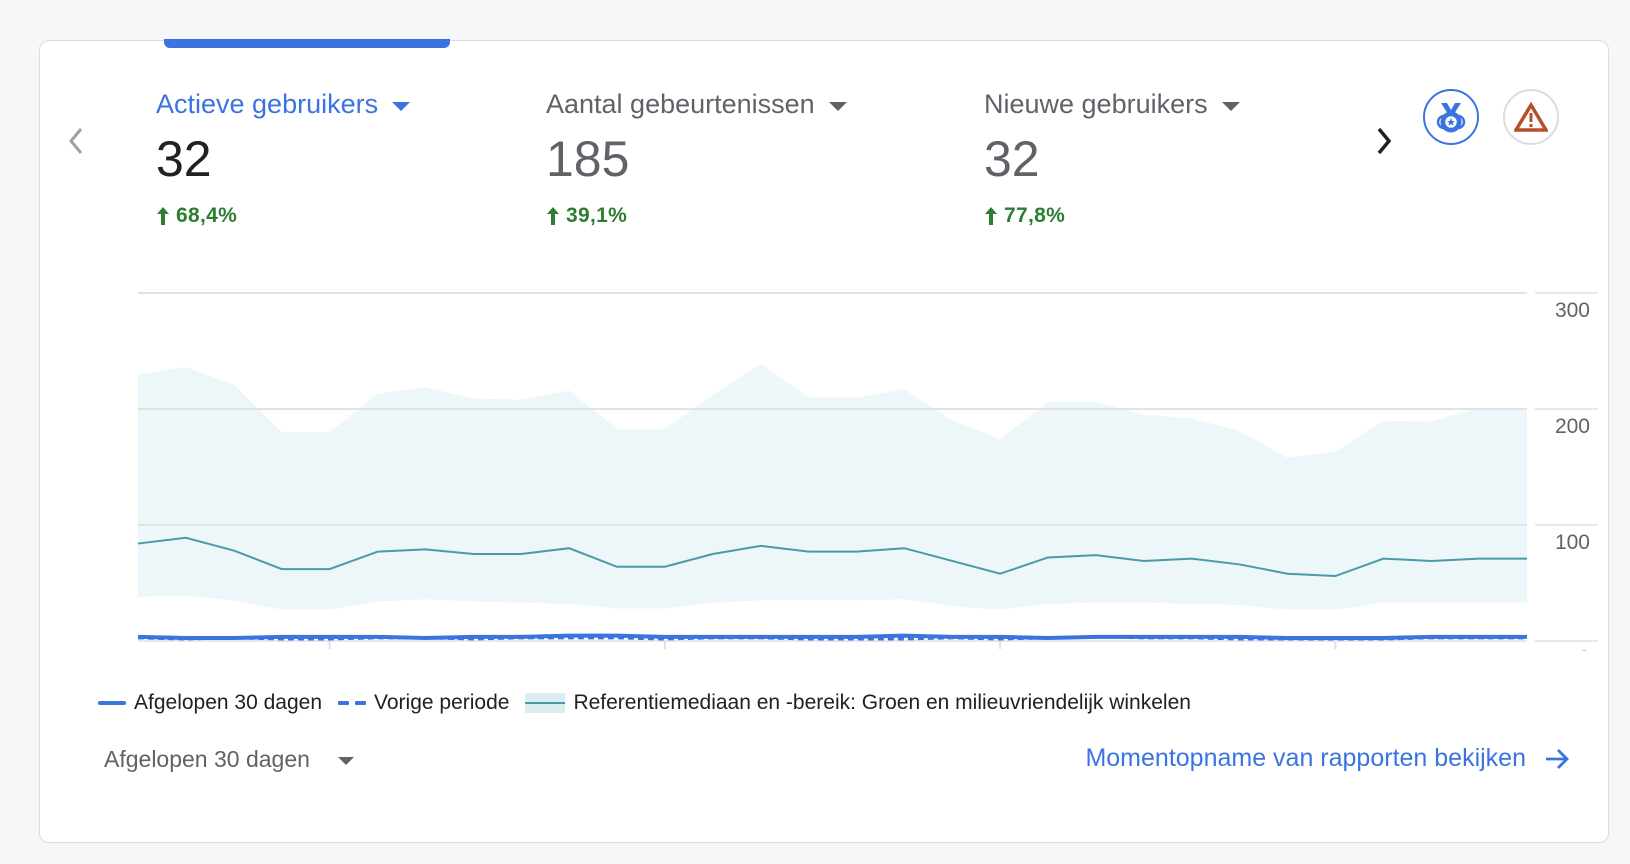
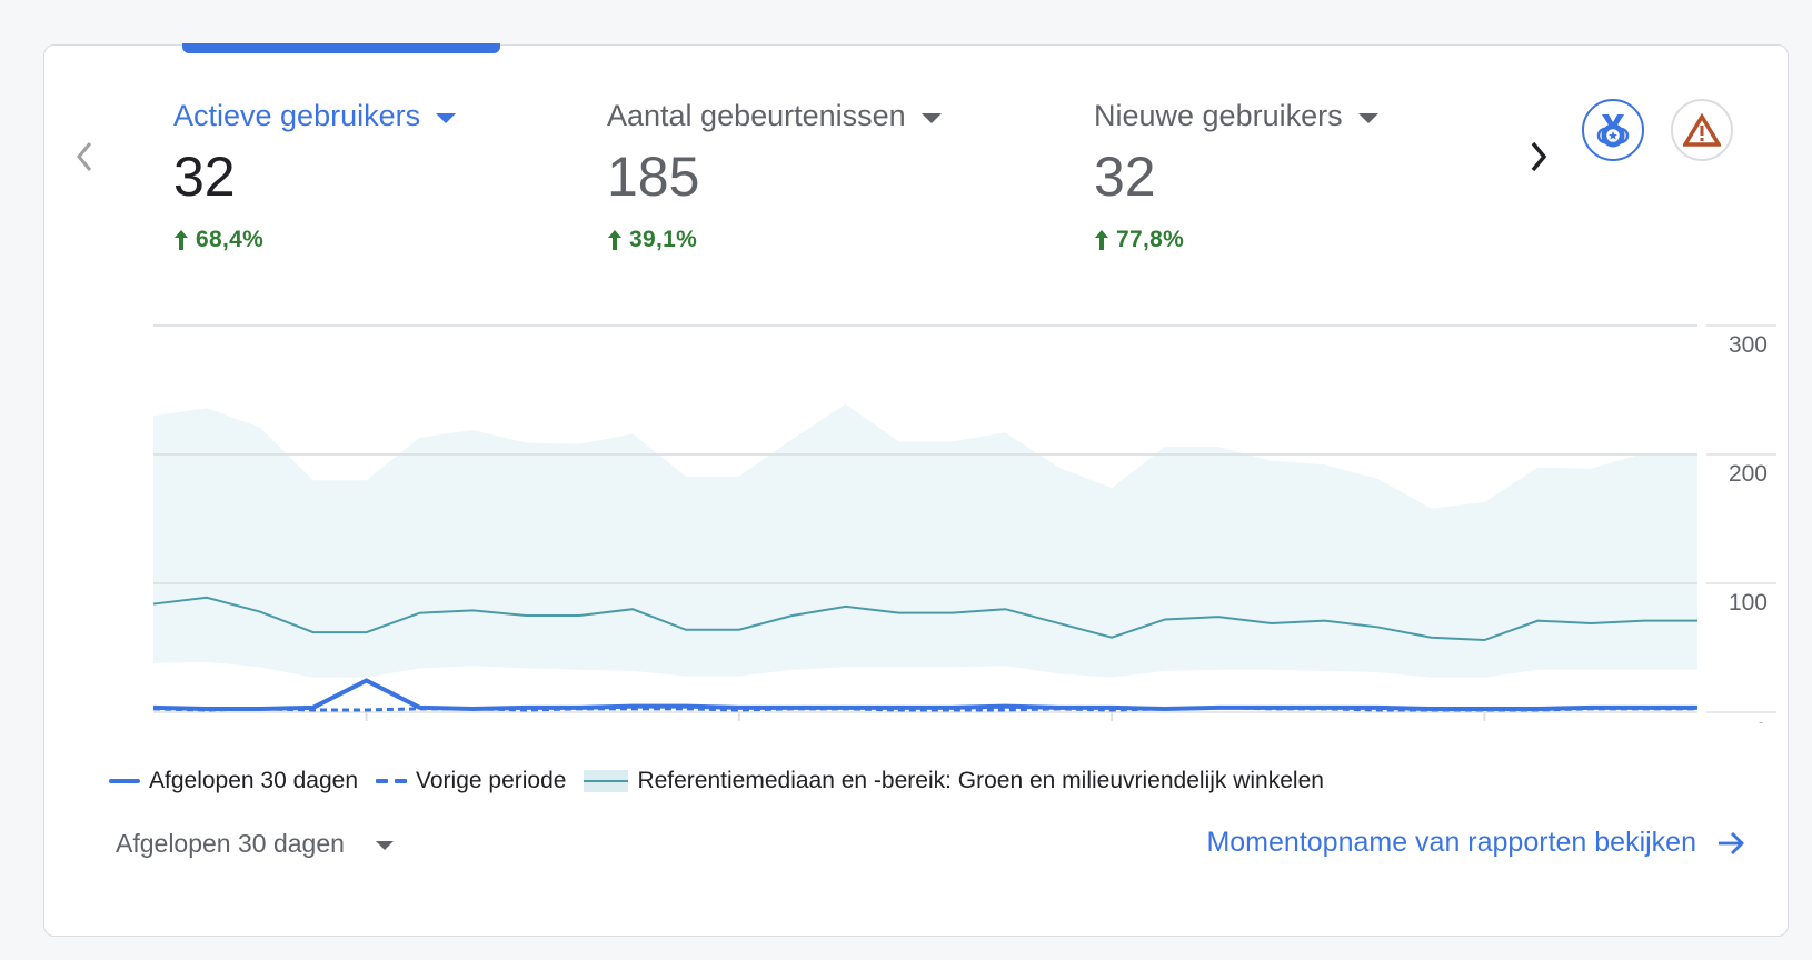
Afgelopen 30 dagen/16 nov: 1 -> 22
